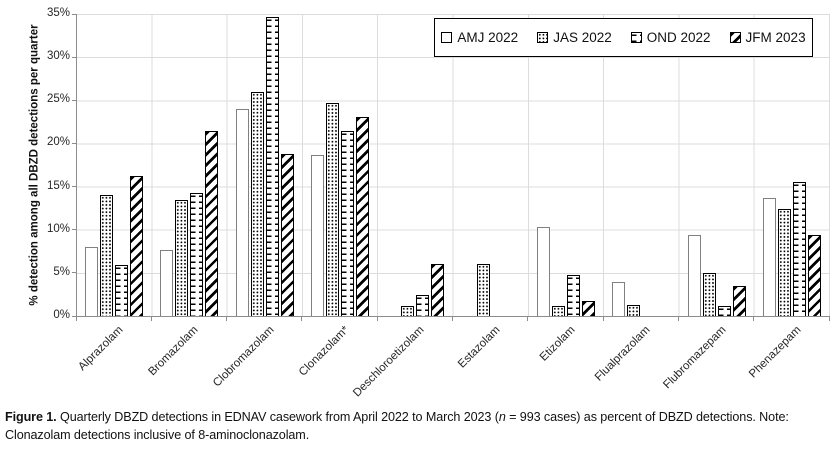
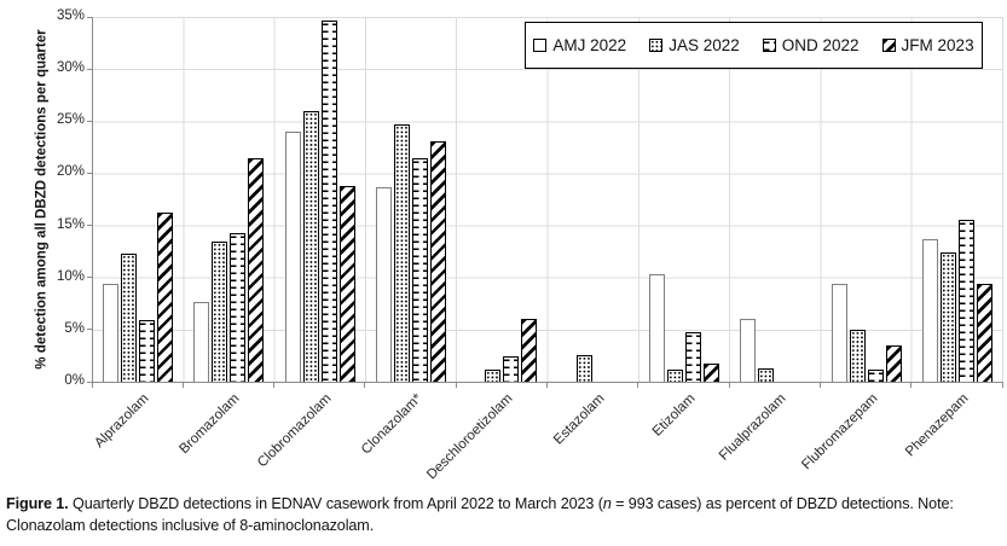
AMJ 2022/Alprazolam: 8% -> 9%
JAS 2022/Alprazolam: 14% -> 12%
JAS 2022/Estazolam: 6% -> 2%
AMJ 2022/Flualprazolam: 4% -> 6%
